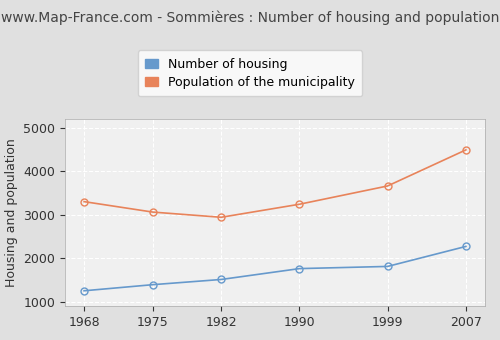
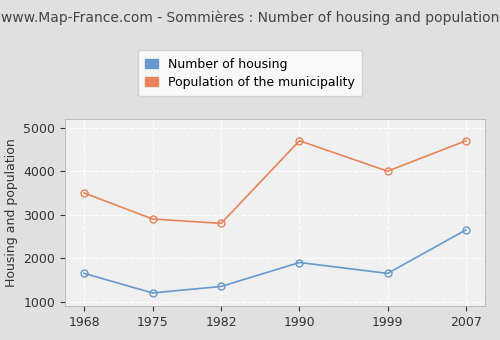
Number of housing/1968: 1250 -> 1650
Population of the municipality/1968: 3300 -> 3500
Number of housing/1975: 1390 -> 1200
Population of the municipality/1975: 3060 -> 2900
Number of housing/1982: 1510 -> 1350
Population of the municipality/1982: 2940 -> 2800
Number of housing/1990: 1760 -> 1900
Population of the municipality/1990: 3240 -> 4700
Number of housing/1999: 1810 -> 1650
Population of the municipality/1999: 3660 -> 4000
Number of housing/2007: 2270 -> 2650
Population of the municipality/2007: 4490 -> 4700
